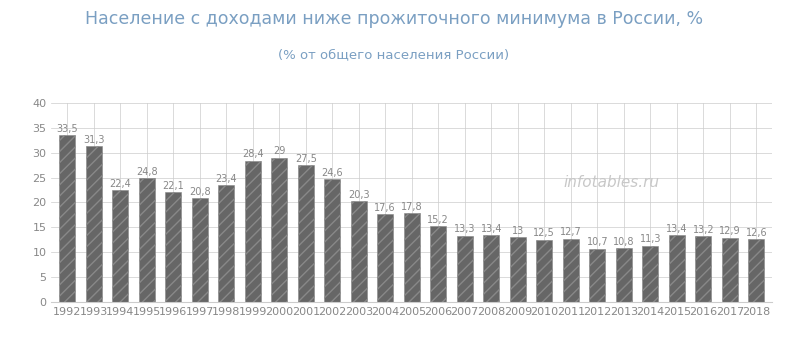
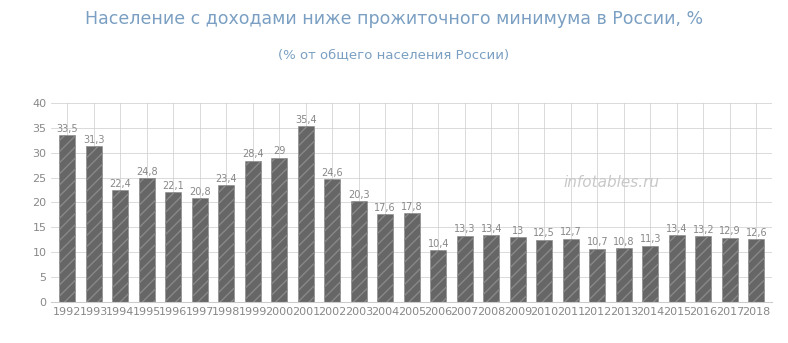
2001: 27,5 -> 35,4
2006: 15,2 -> 10,4
